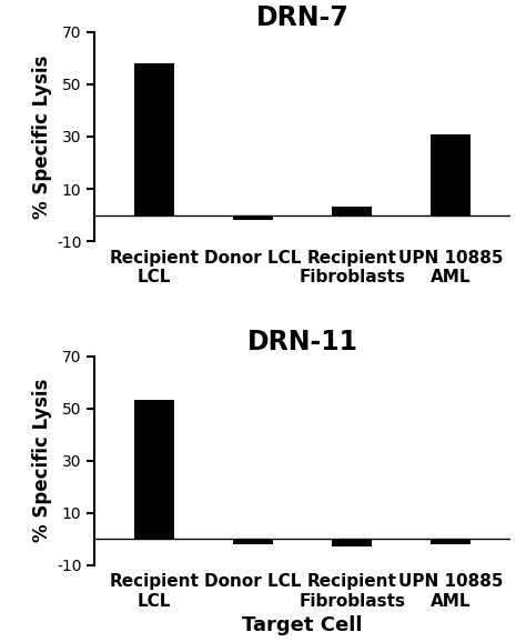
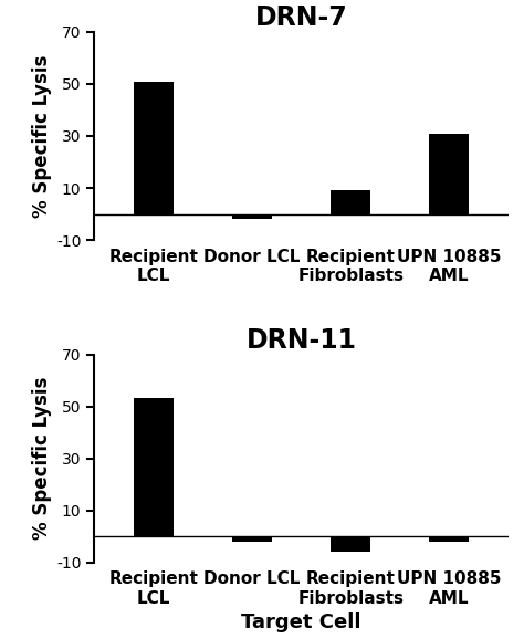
DRN-7/Recipient LCL: 58 -> 51
DRN-7/Recipient Fibroblasts: 3 -> 9
DRN-11/Recipient Fibroblasts: -3 -> -6
